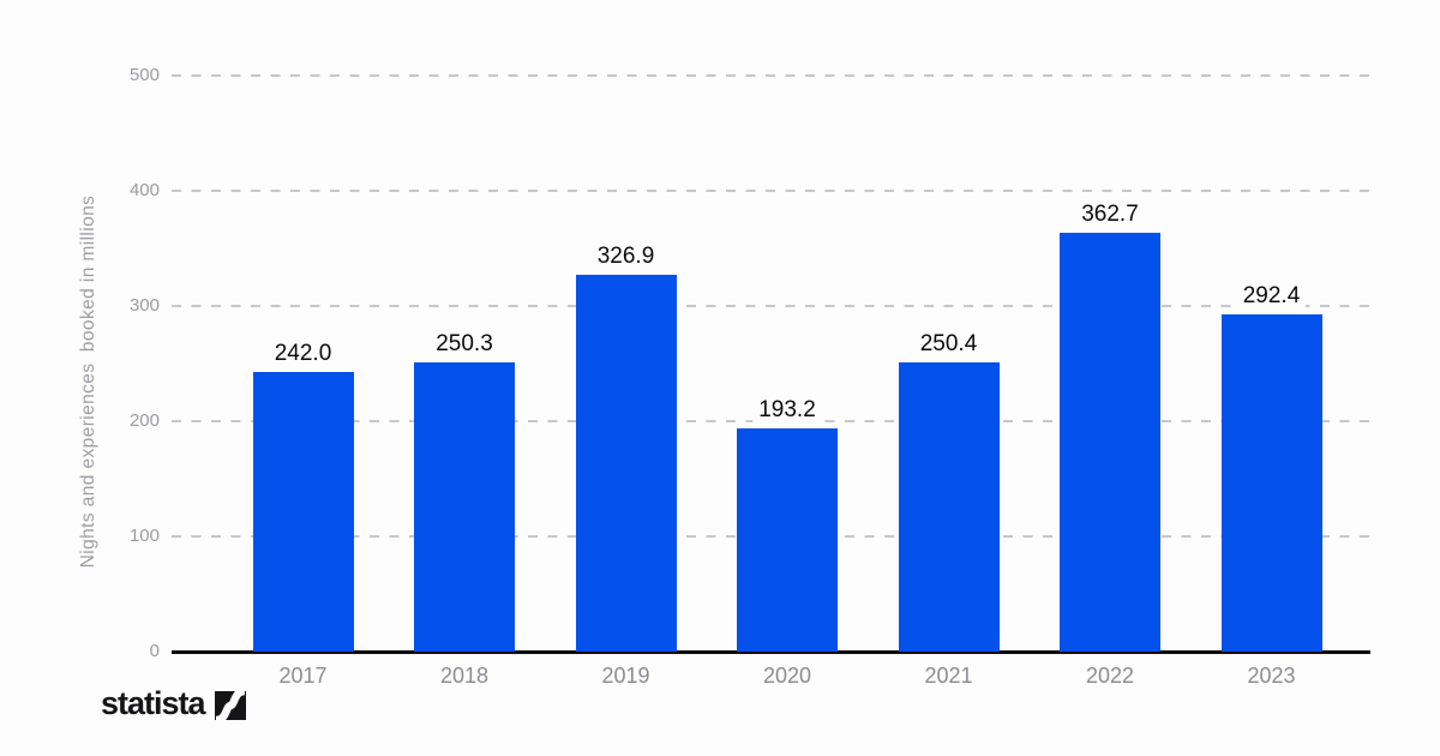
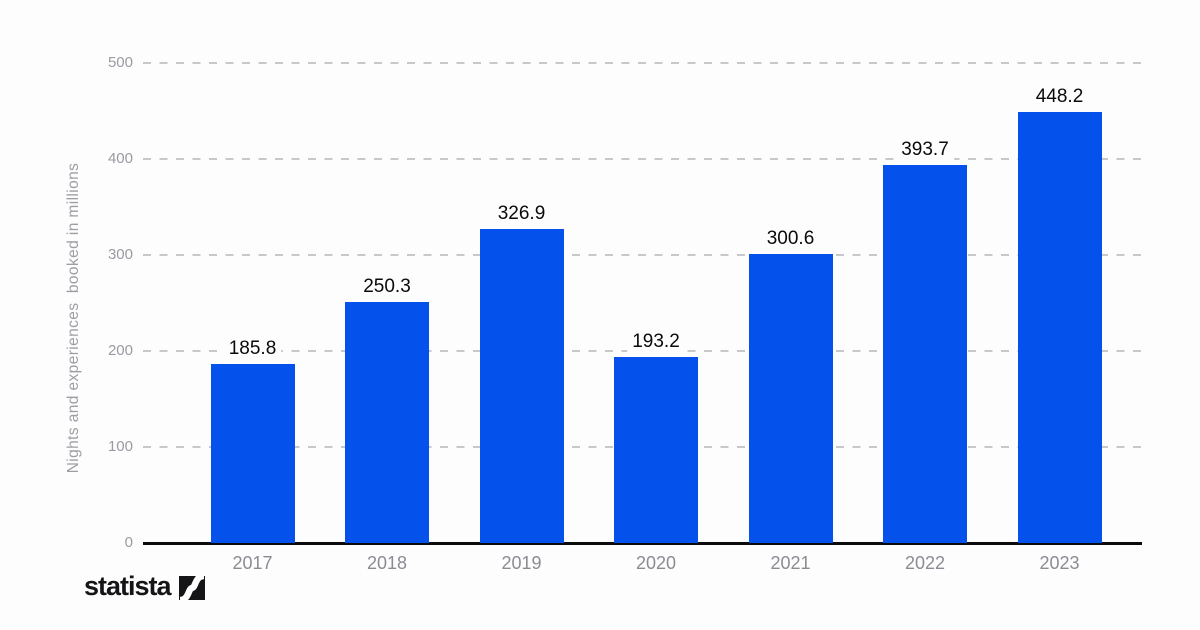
2017: 242.0 -> 185.8
2021: 250.4 -> 300.6
2022: 362.7 -> 393.7
2023: 292.4 -> 448.2
